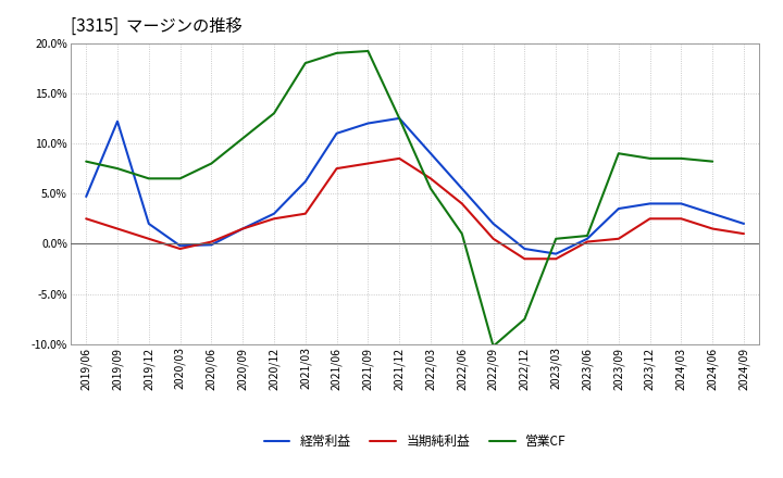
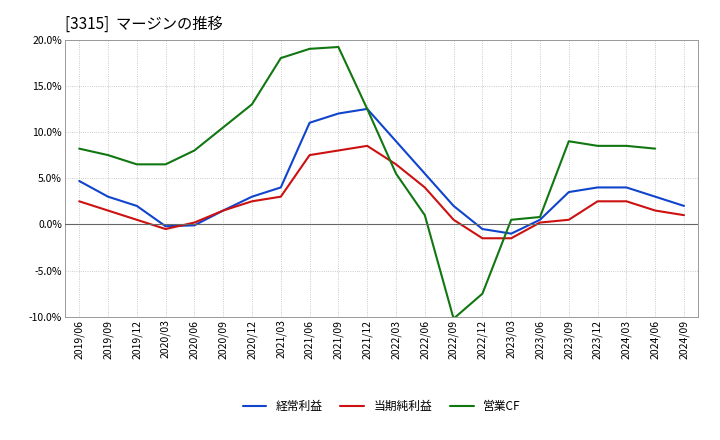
経常利益/2019/09: 12.2% -> 3.0%
経常利益/2021/03: 6.2% -> 4.0%
